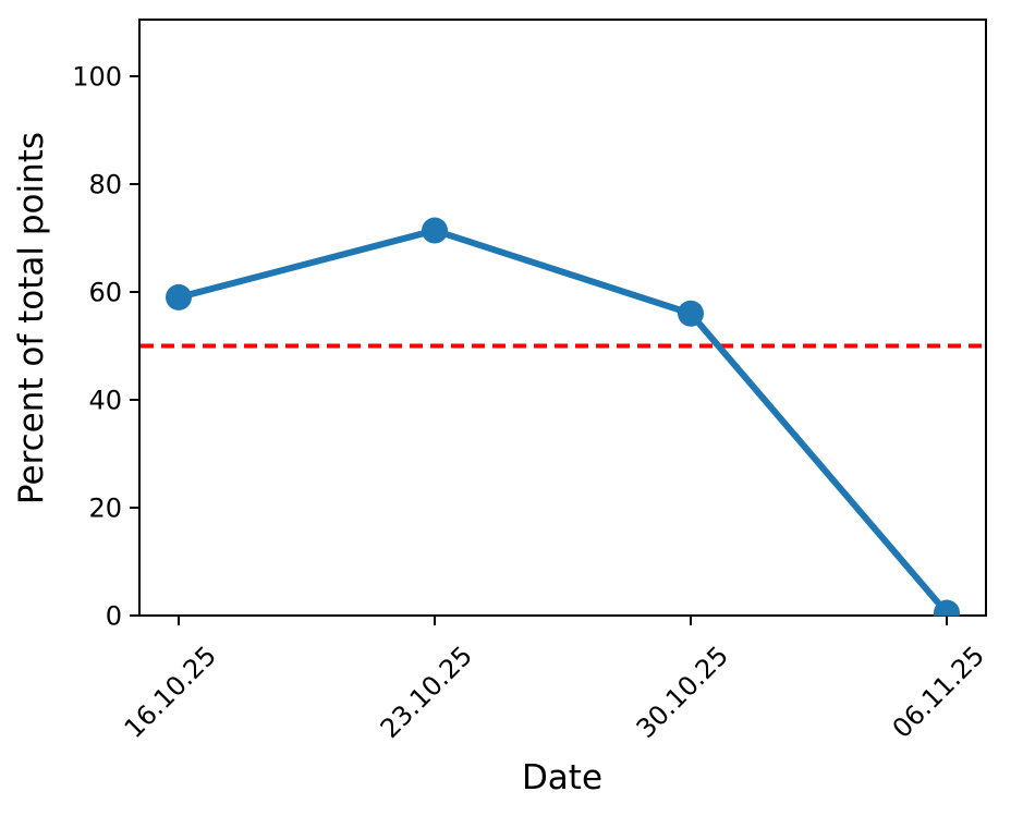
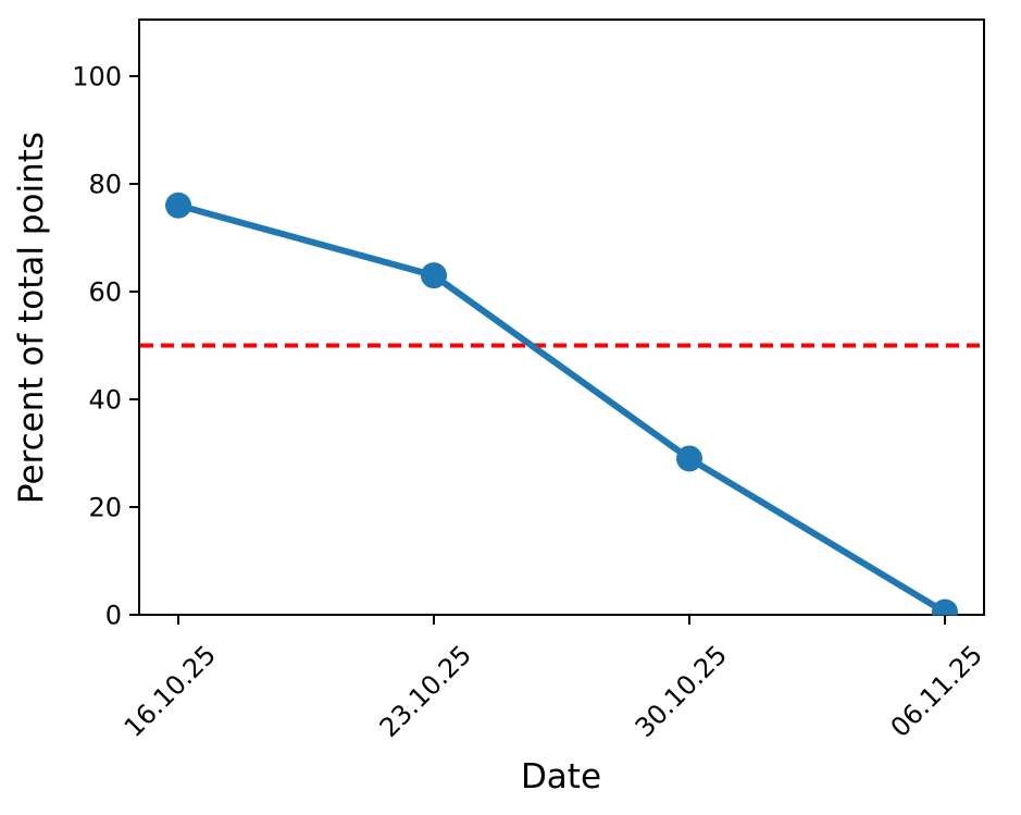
16.10.25: 59 -> 76
23.10.25: 71 -> 63
30.10.25: 56 -> 29
